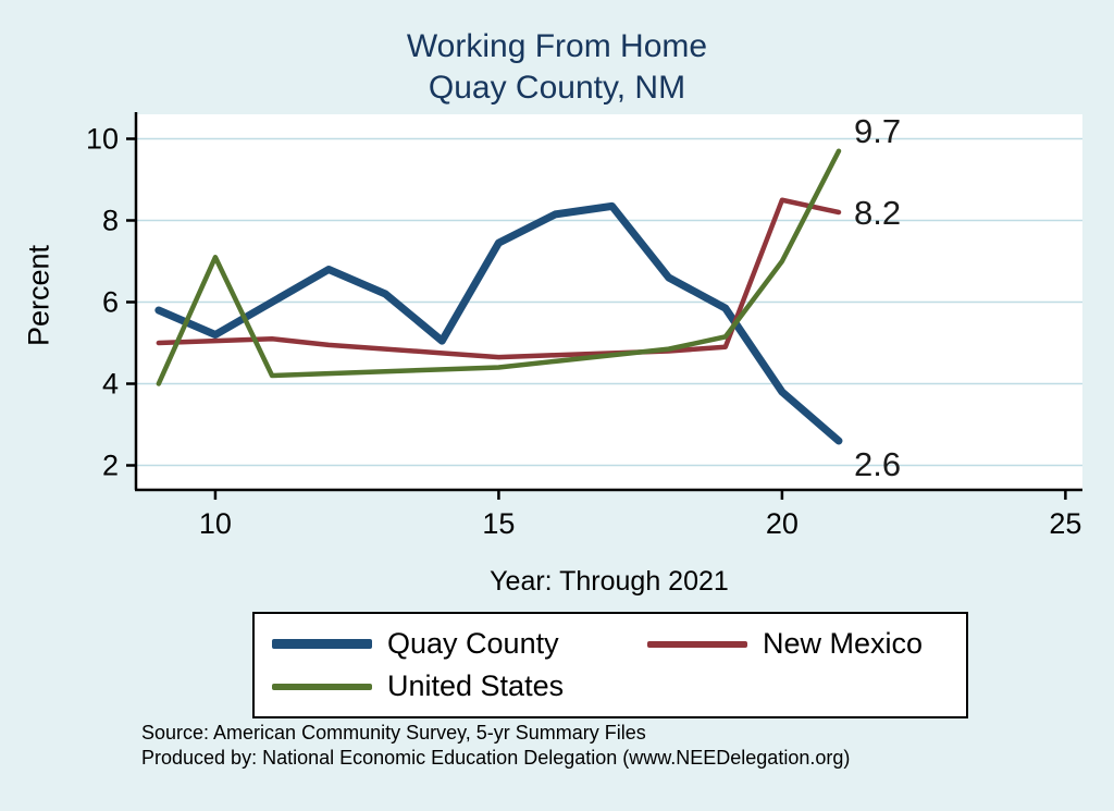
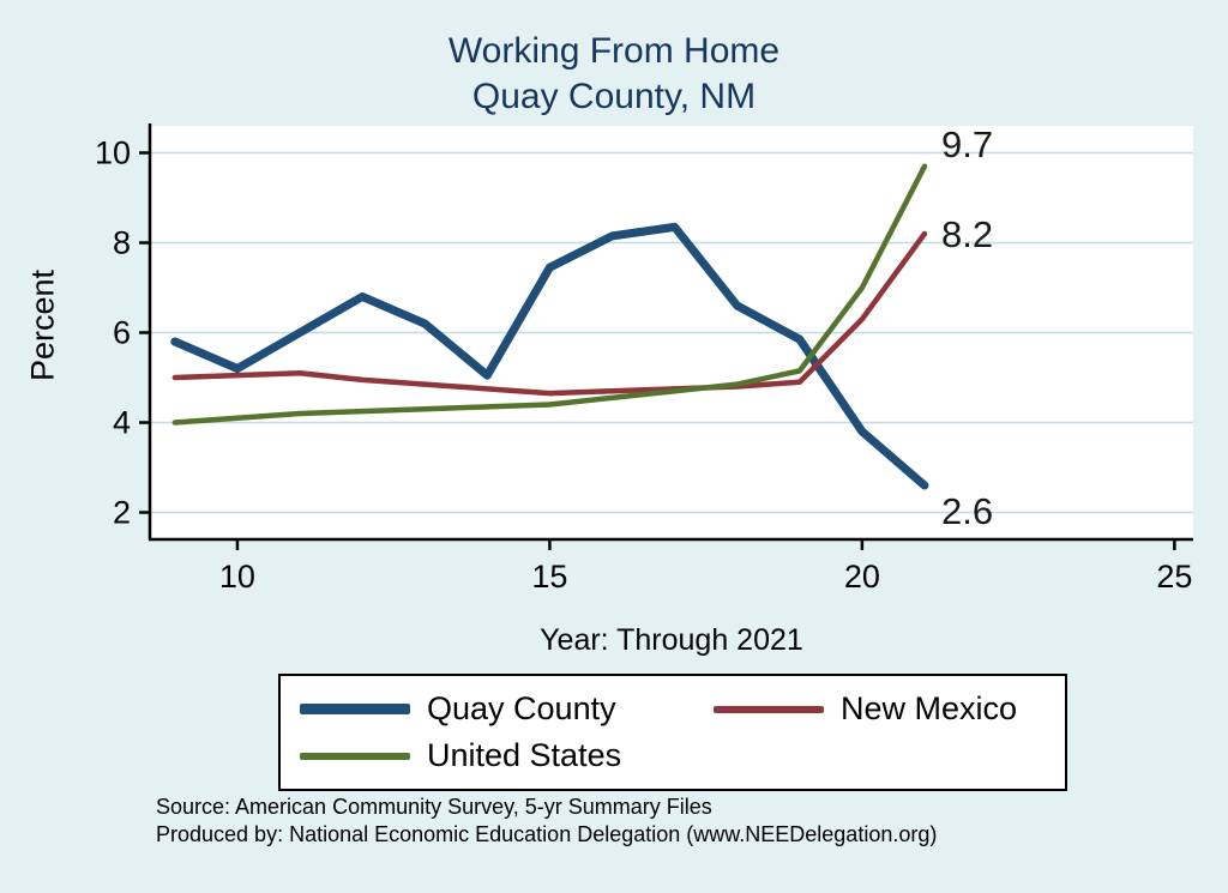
United States/10: 7.1 -> 4.1
New Mexico/20: 8.5 -> 6.3
